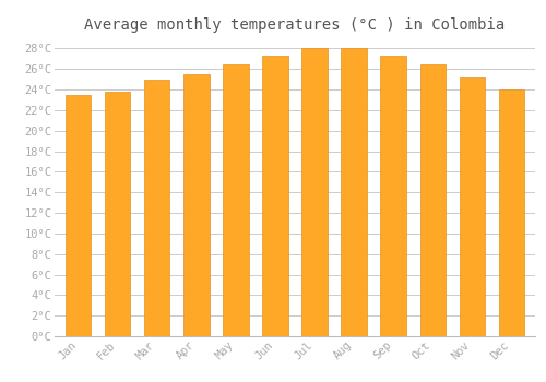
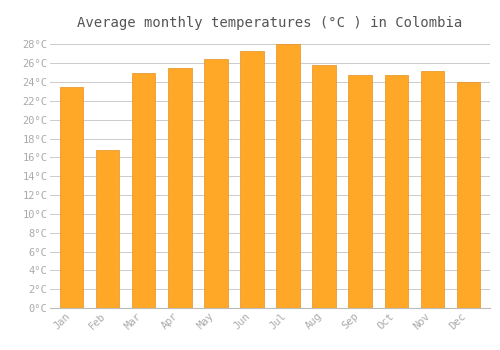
Feb: 23.8°C -> 16.8°C
Aug: 28.0°C -> 25.8°C
Sep: 27.3°C -> 24.8°C
Oct: 26.5°C -> 24.8°C
